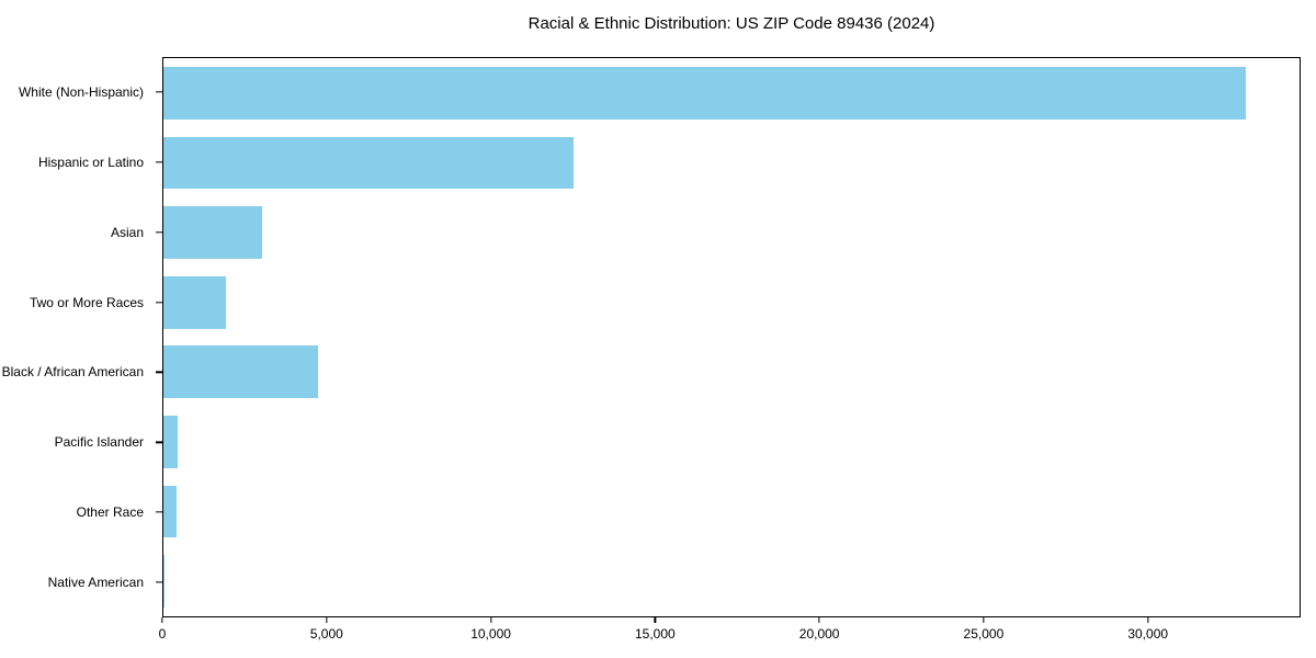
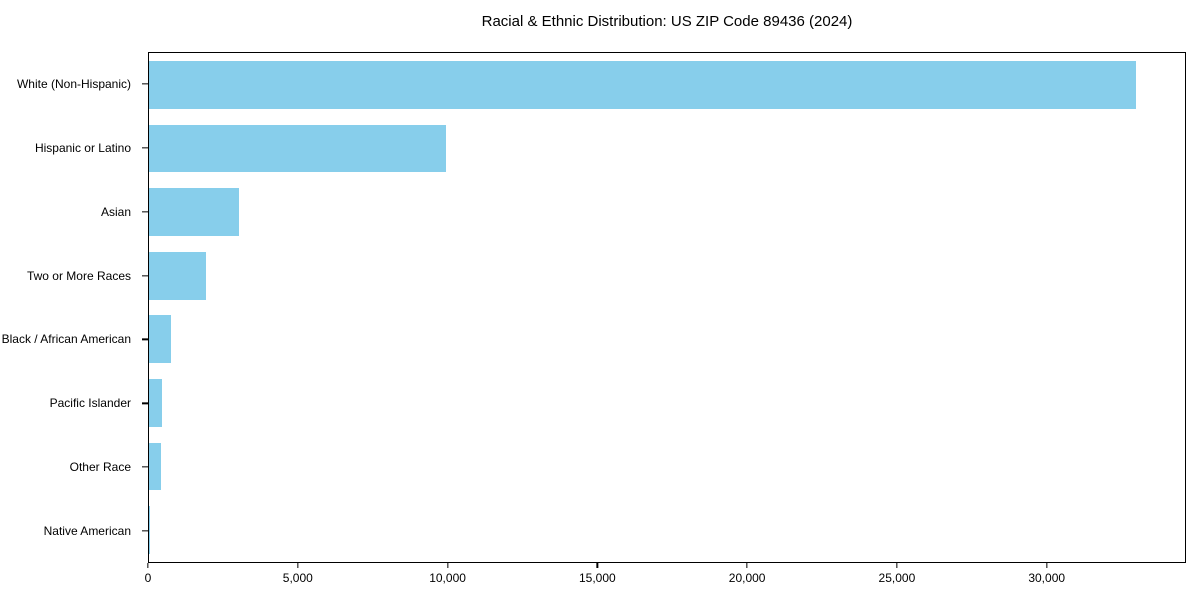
Hispanic or Latino: 12500 -> 10000
Black / African American: 4700 -> 800
